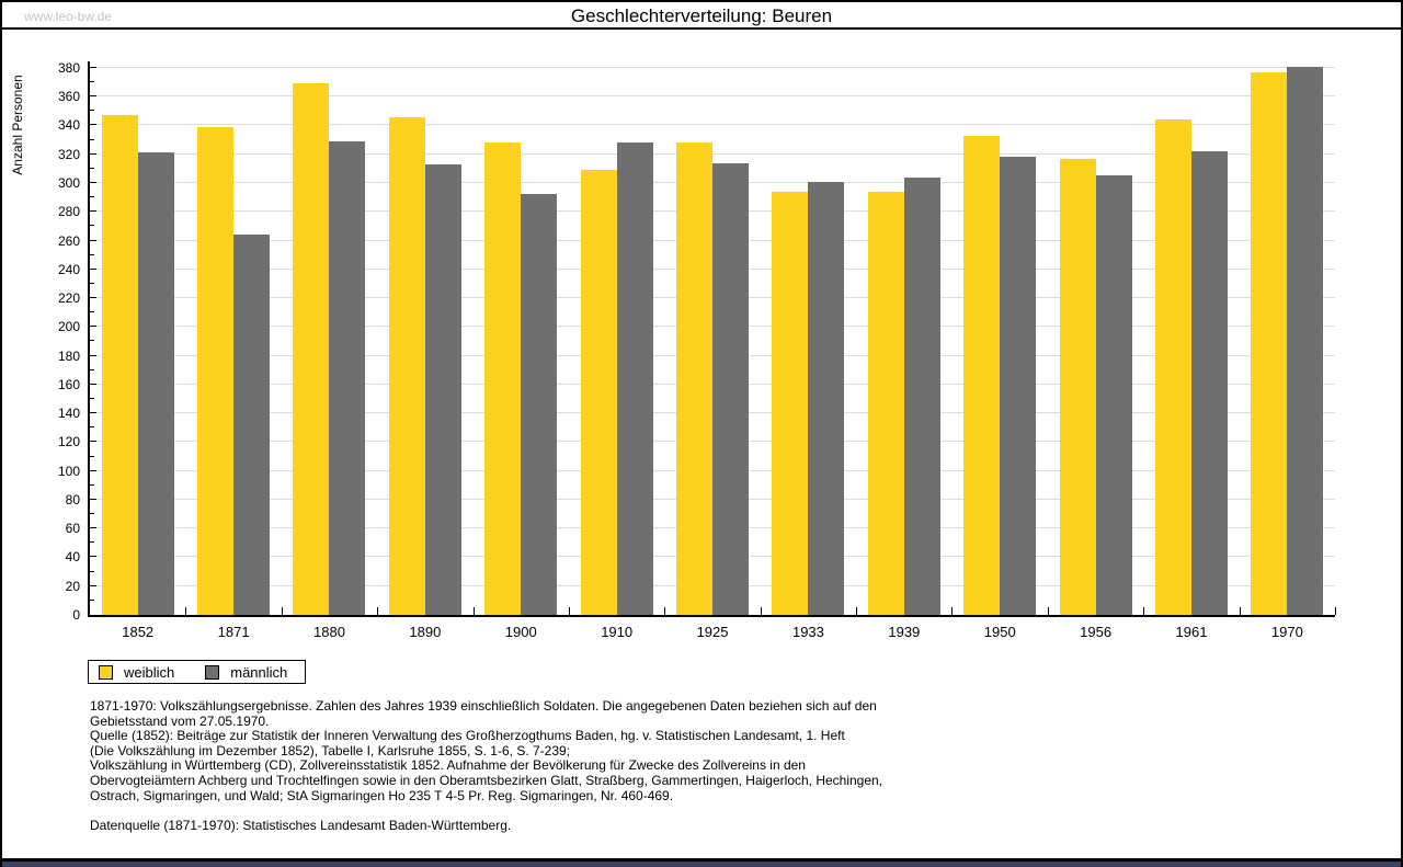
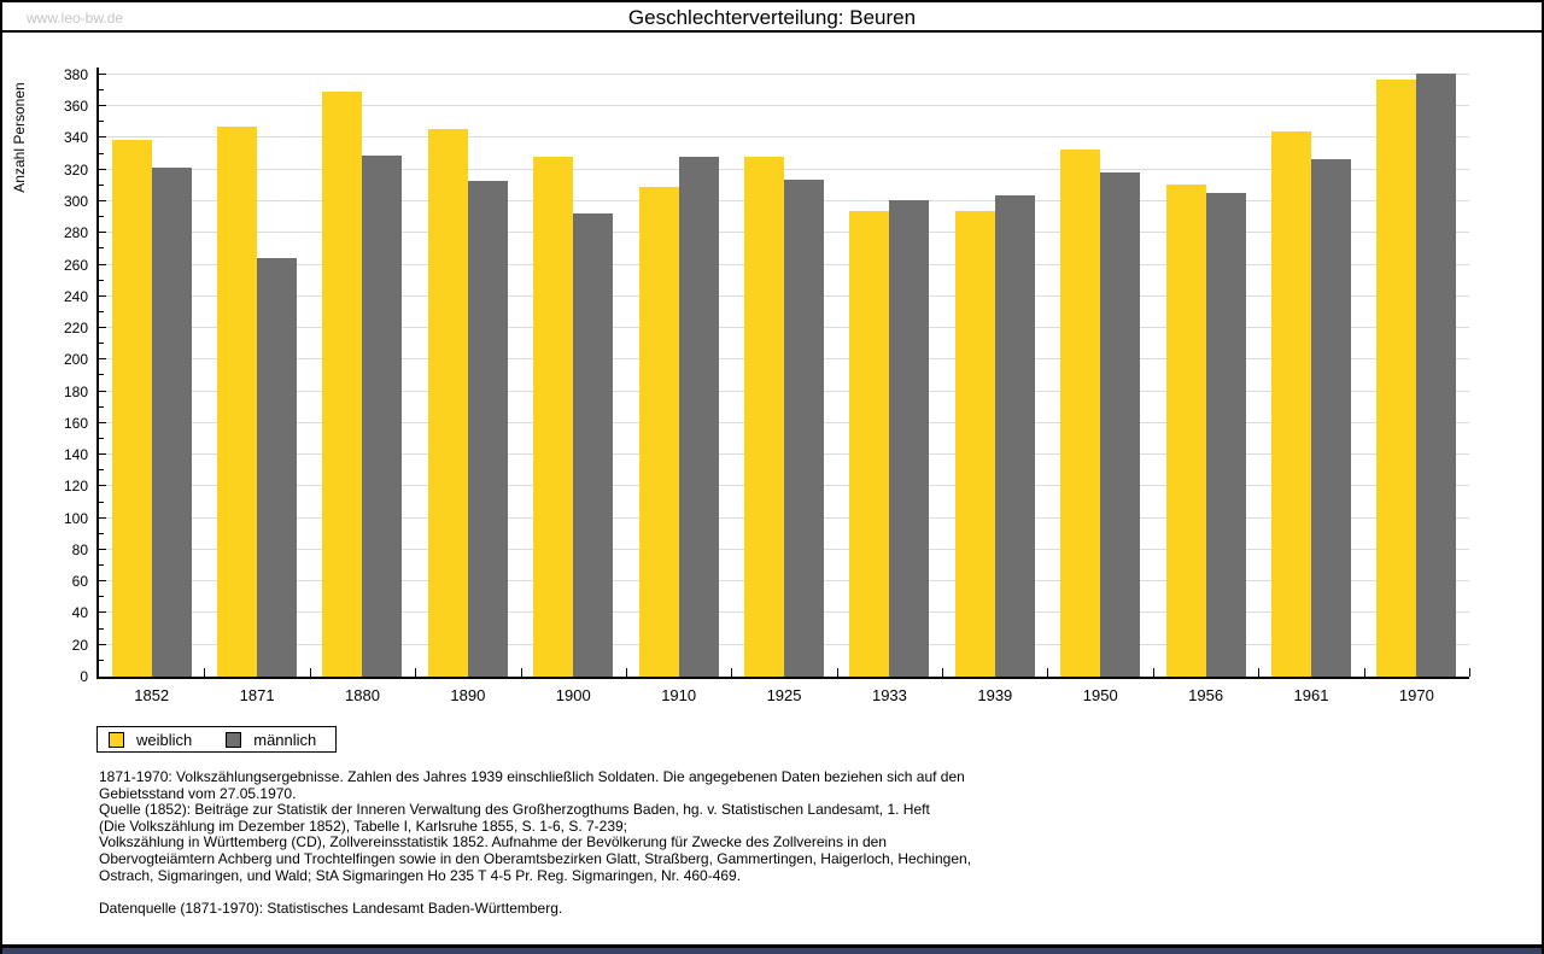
weiblich/1852: 347 -> 339
weiblich/1871: 339 -> 347
weiblich/1956: 317 -> 311
männlich/1961: 322 -> 327
